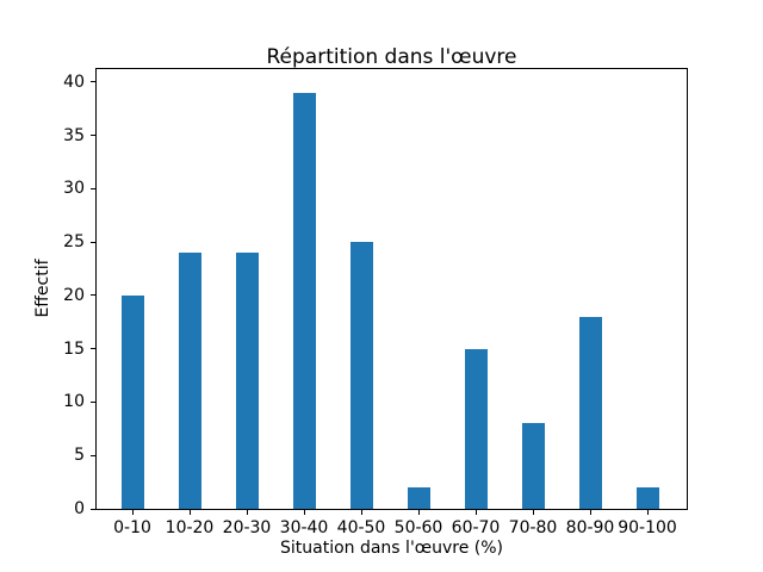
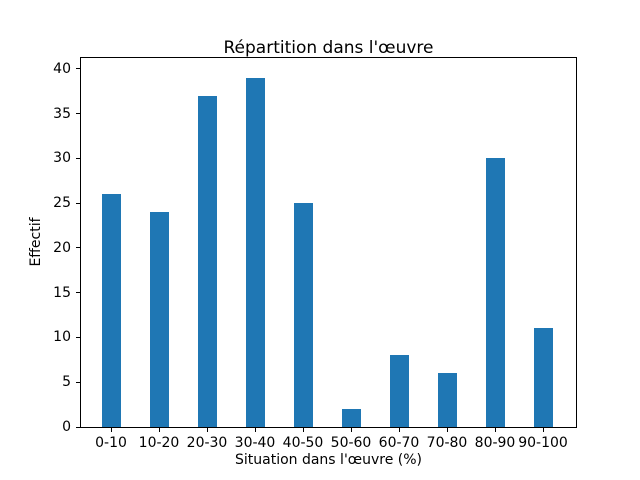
0-10: 20 -> 26
20-30: 24 -> 37
60-70: 15 -> 8
70-80: 8 -> 6
80-90: 18 -> 30
90-100: 2 -> 11
